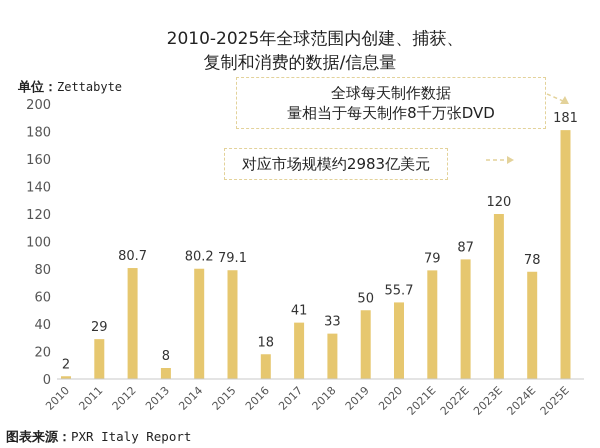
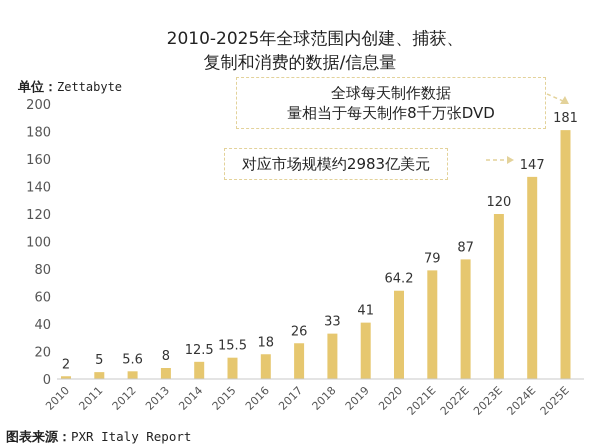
2011: 29 -> 5
2012: 80.7 -> 5.6
2014: 80.2 -> 12.5
2015: 79.1 -> 15.5
2017: 41 -> 26
2019: 50 -> 41
2020: 55.7 -> 64.2
2024E: 78 -> 147
